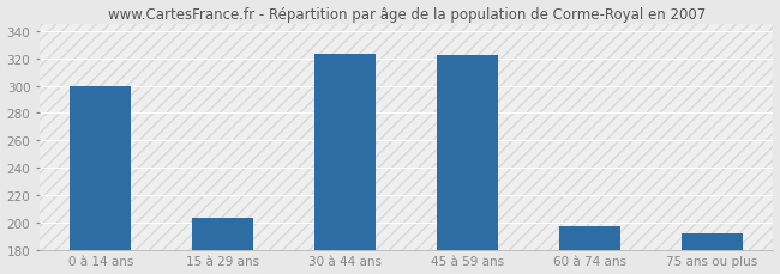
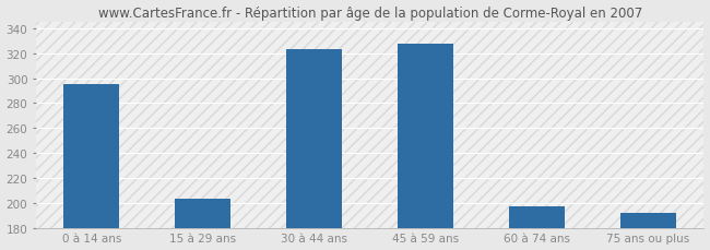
0 à 14 ans: 300 -> 295
45 à 59 ans: 322 -> 328
